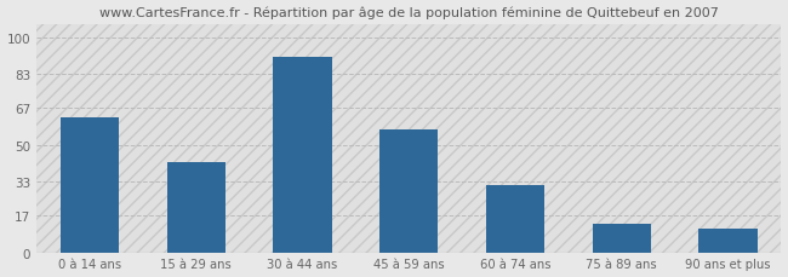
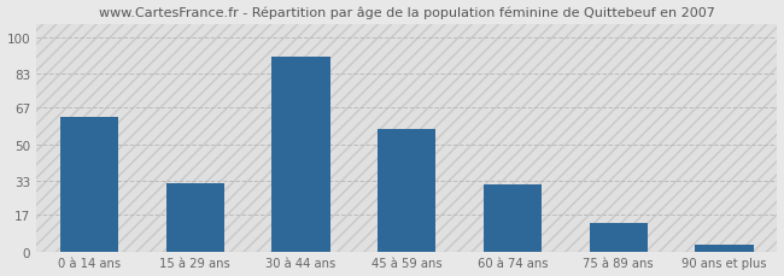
15 à 29 ans: 42 -> 32
90 ans et plus: 11 -> 3
